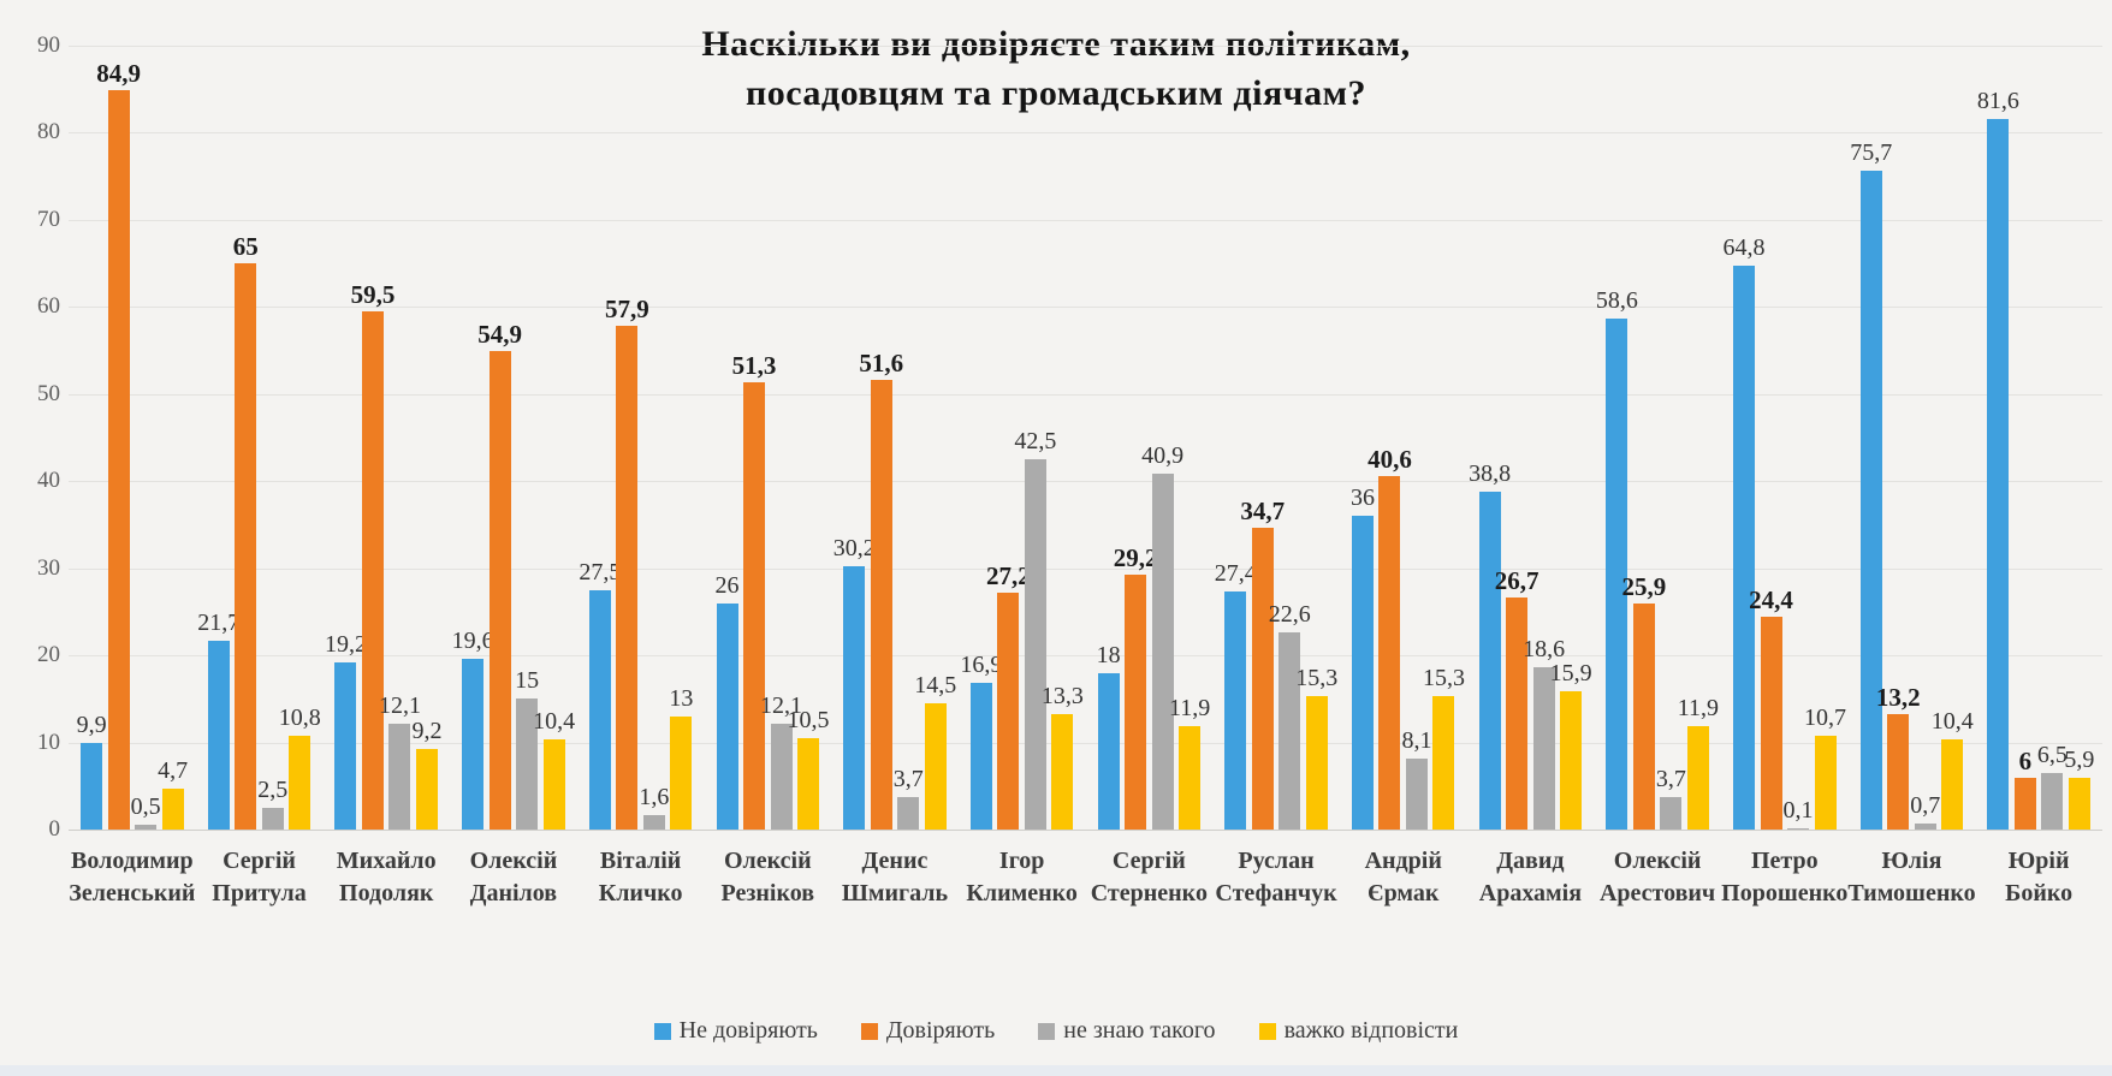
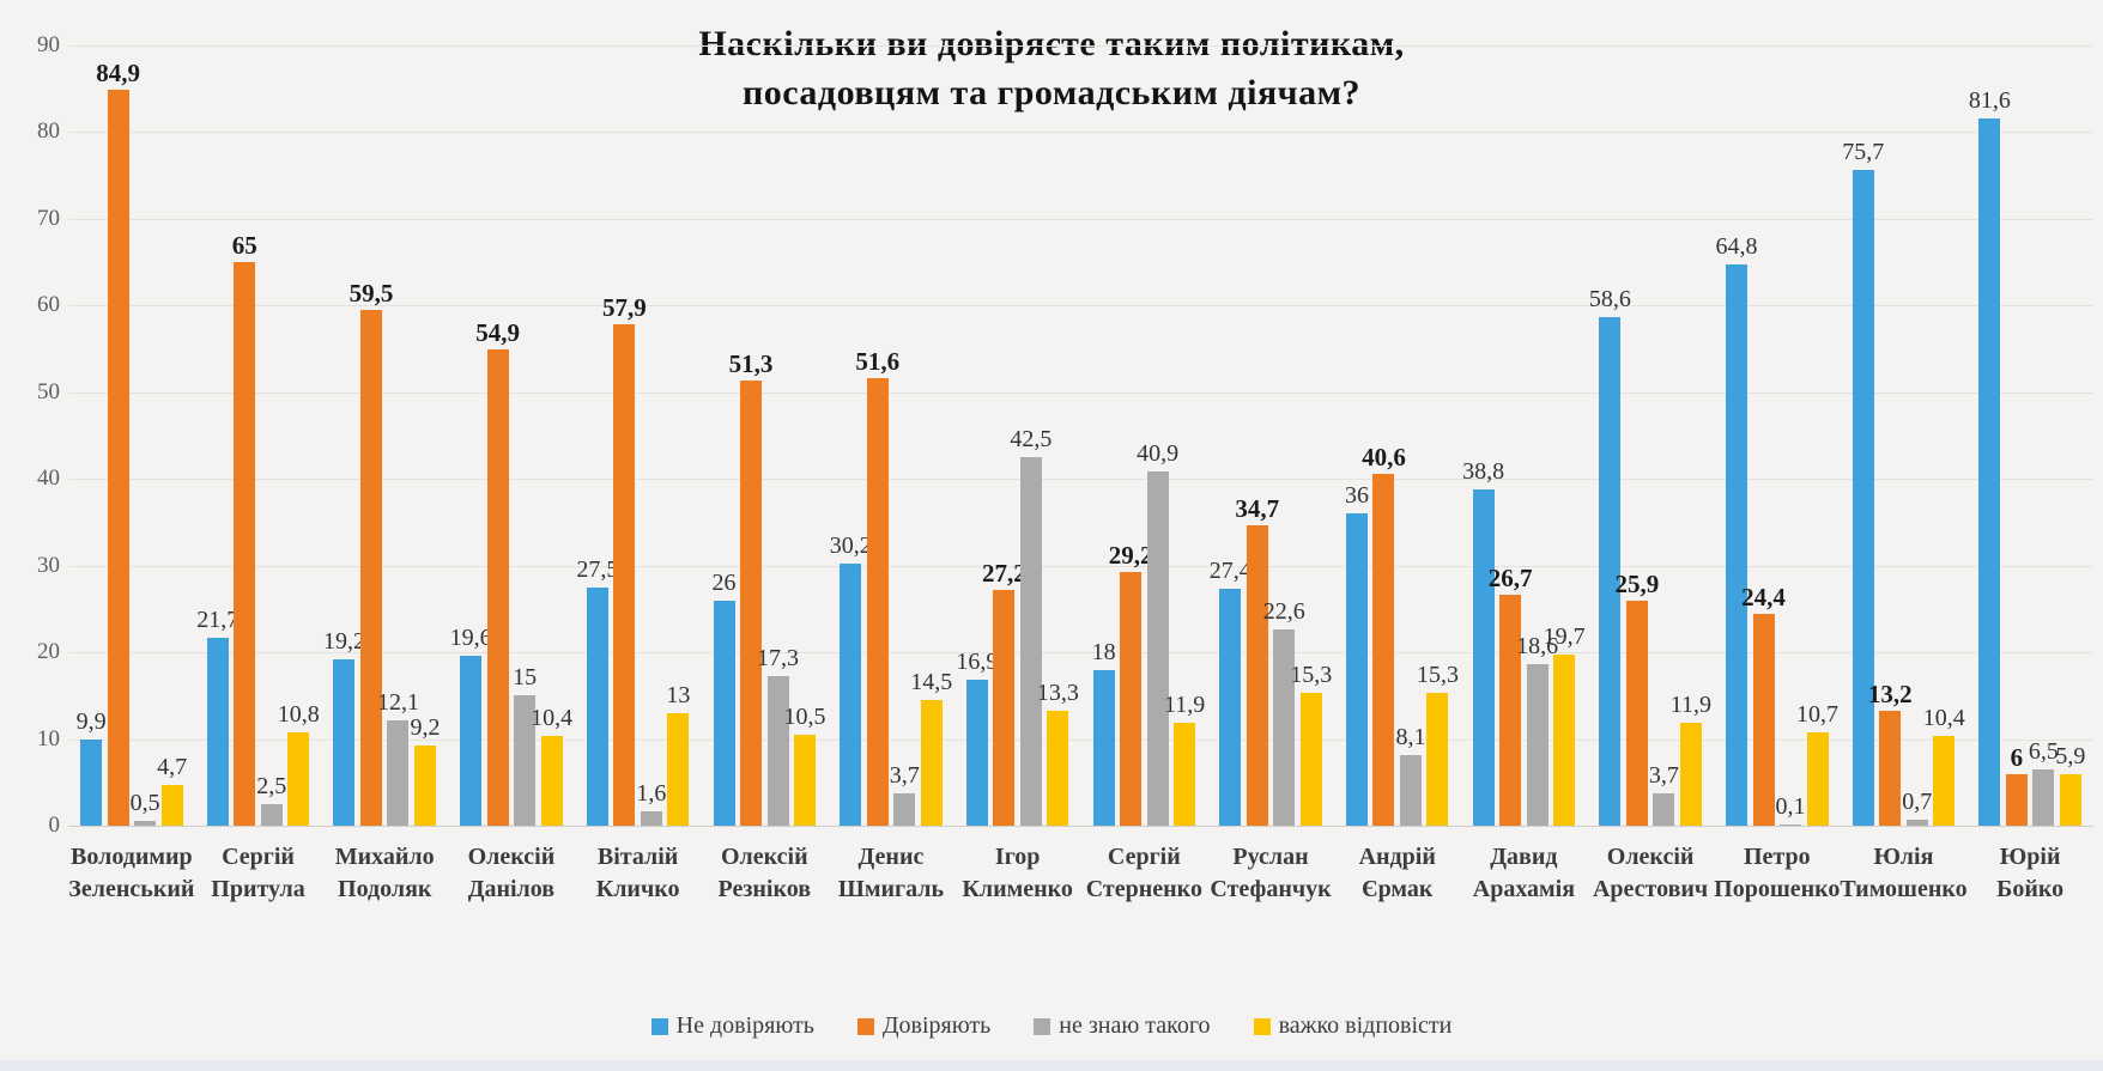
не знаю такого/Олексій Резніков: 12,1 -> 17,3
важко відповісти/Давид Арахамія: 15,9 -> 19,7
